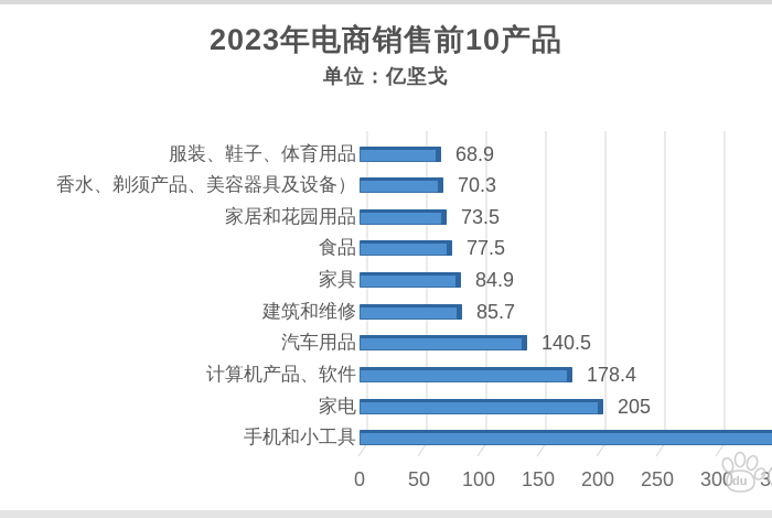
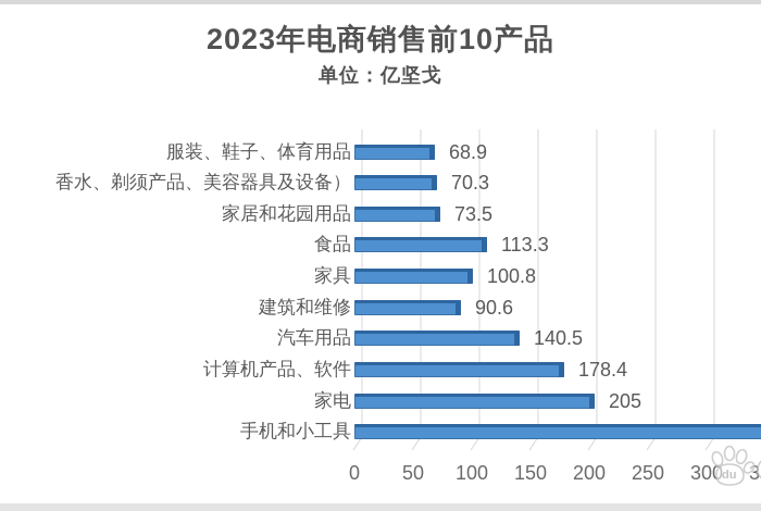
食品: 77.5 -> 113.3
家具: 84.9 -> 100.8
建筑和维修: 85.7 -> 90.6
